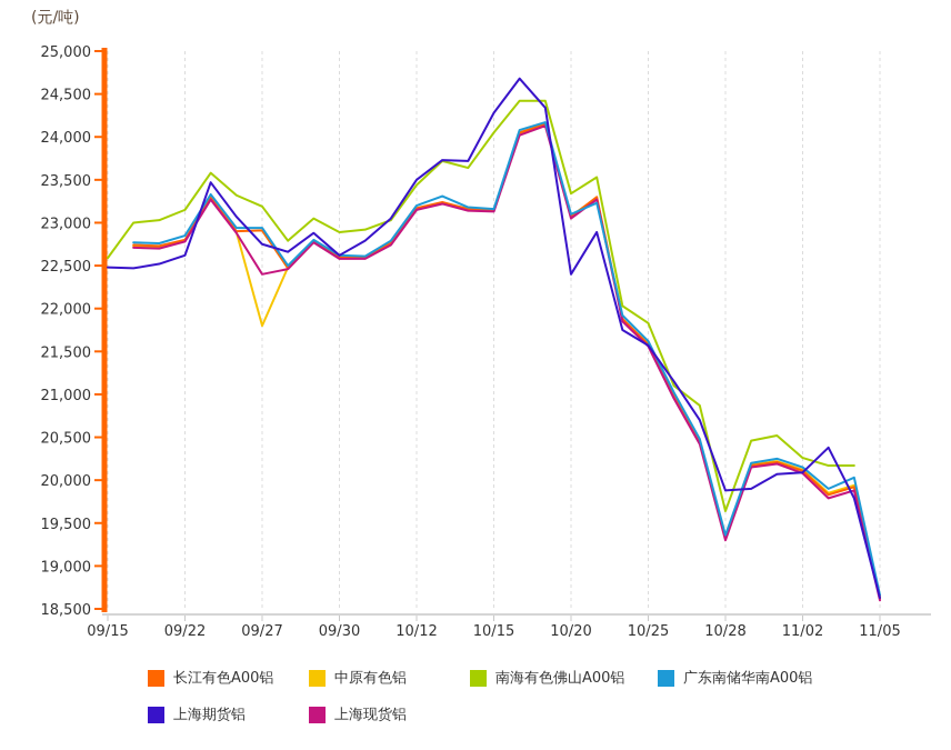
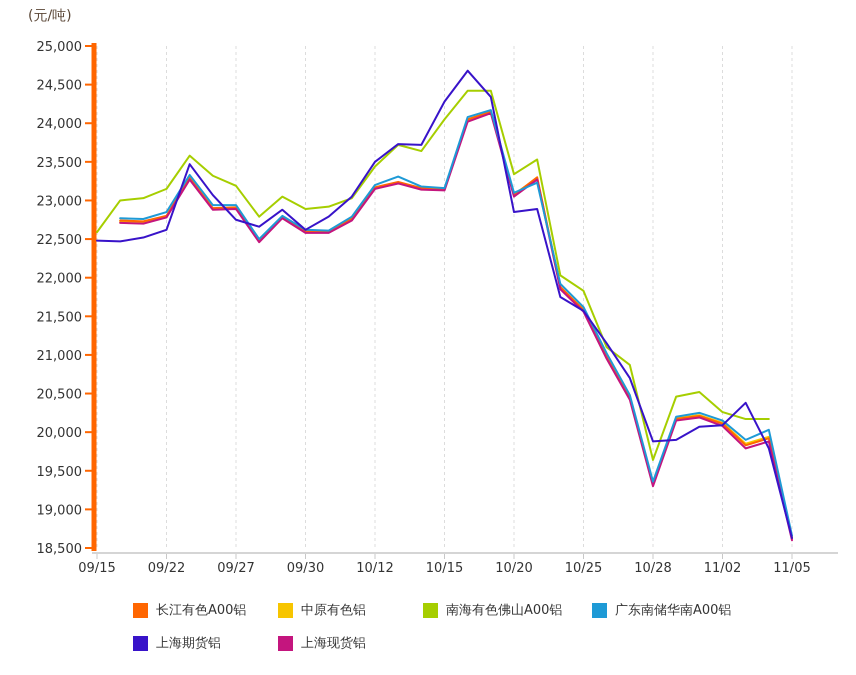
中原有色铝/09/27: 21800 -> 22900
上海现货铝/09/27: 22400 -> 22900
上海期货铝/10/20: 22400 -> 22800
